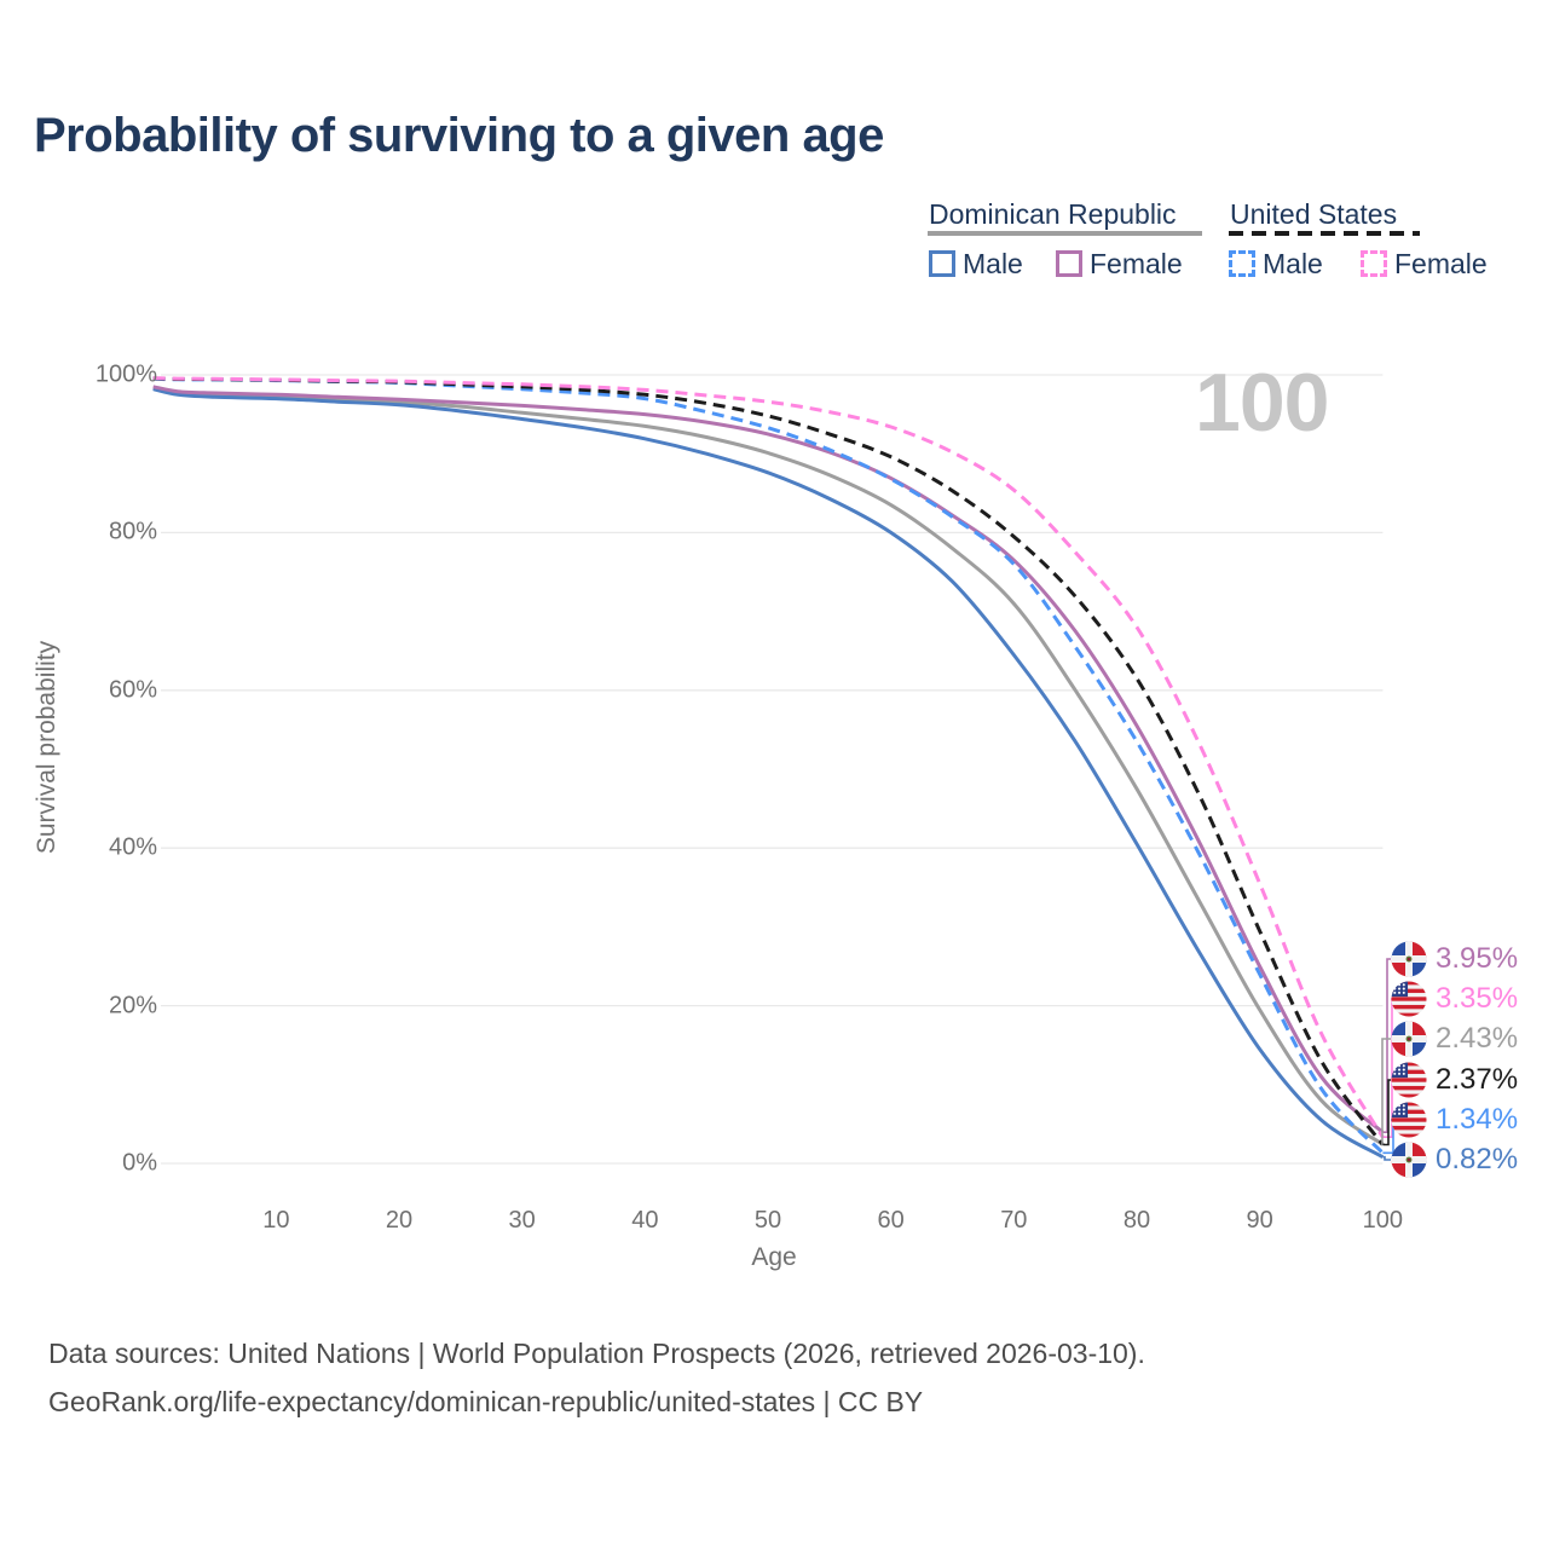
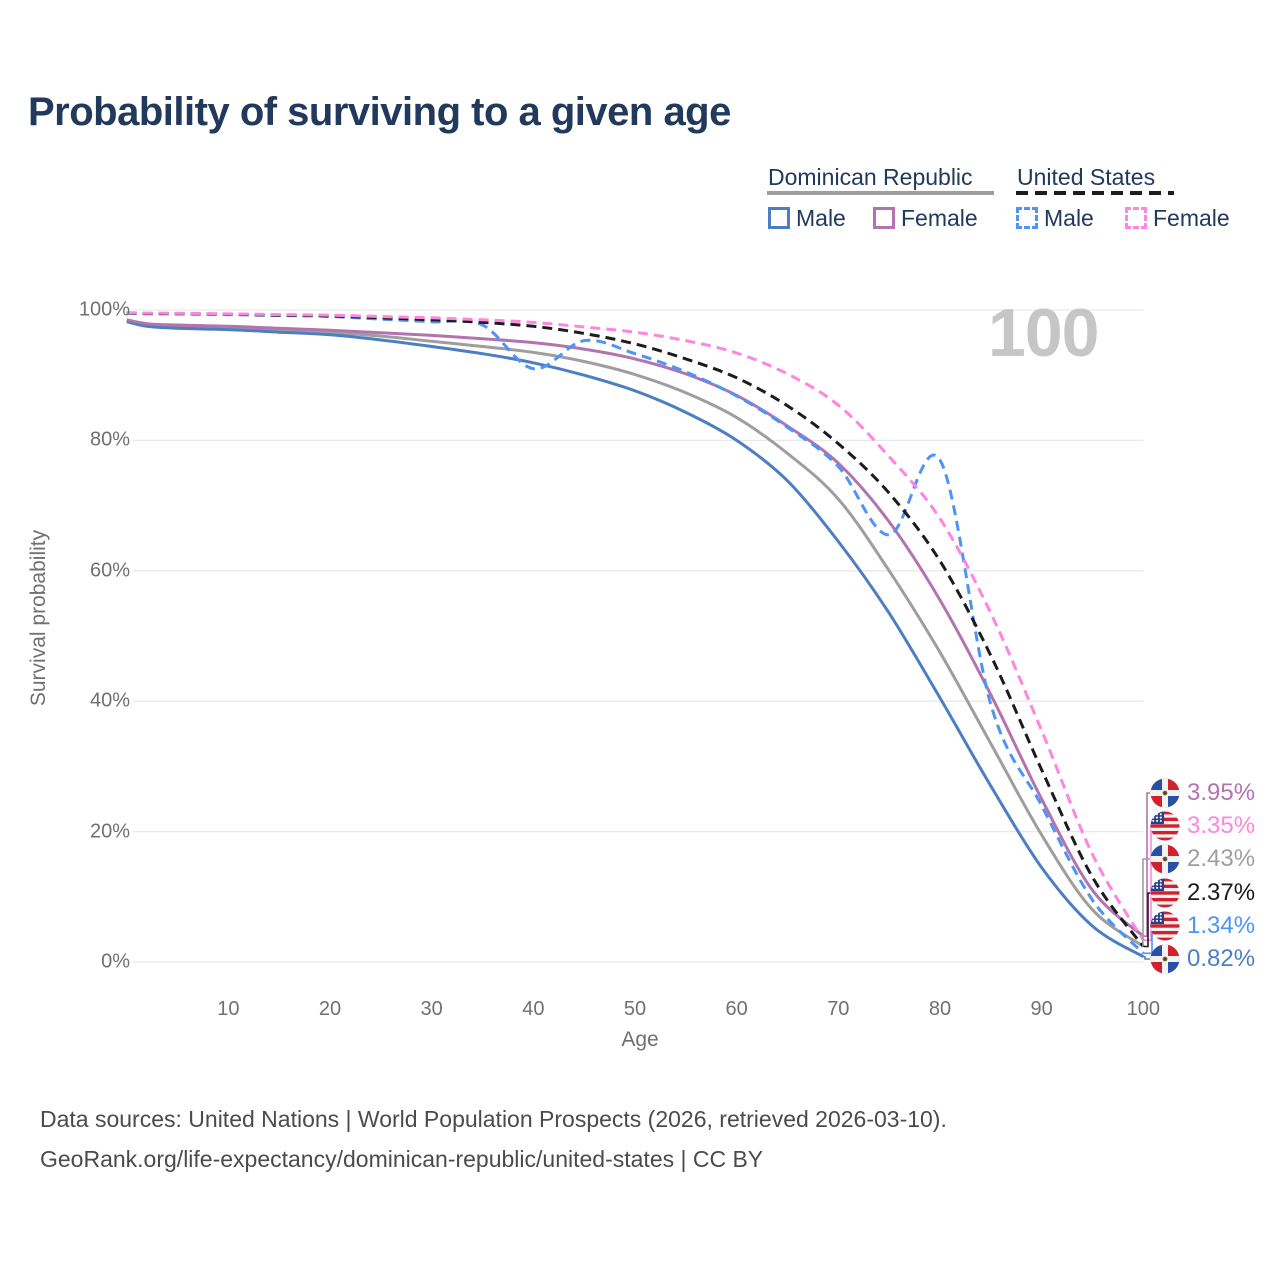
United States Male/40: 97% -> 91%
United States Male/80: 54% -> 77%
